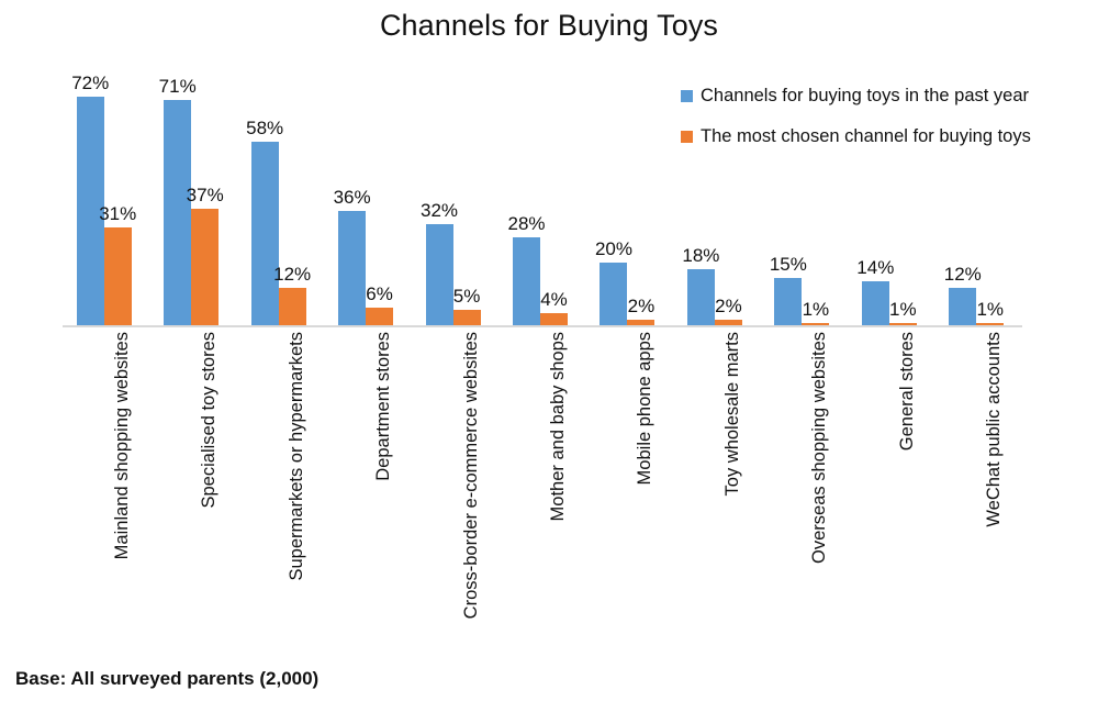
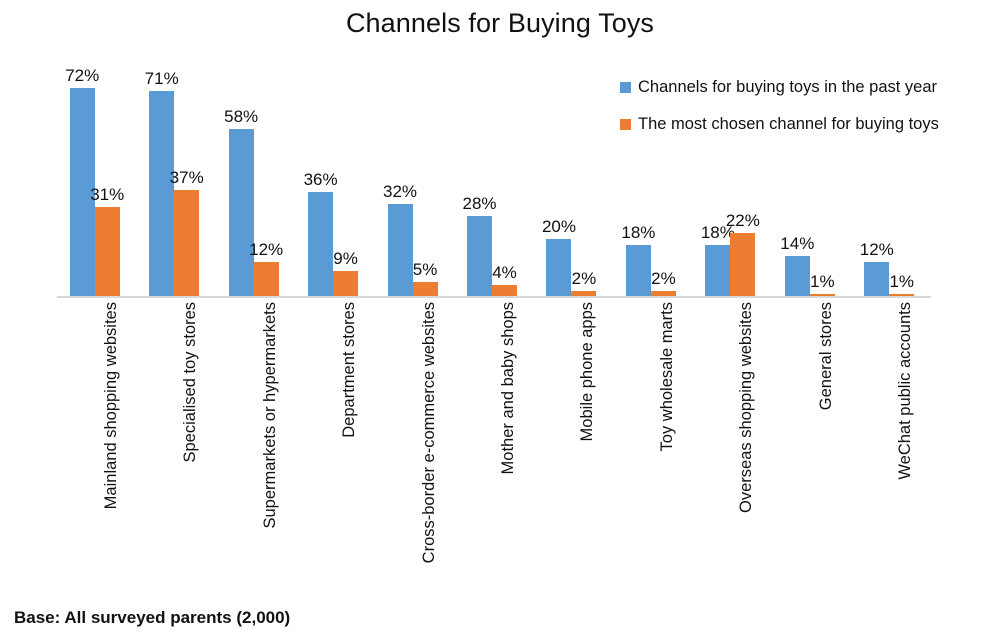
The most chosen channel for buying toys/Department stores: 6% -> 9%
Channels for buying toys in the past year/Overseas shopping websites: 15% -> 18%
The most chosen channel for buying toys/Overseas shopping websites: 1% -> 22%
